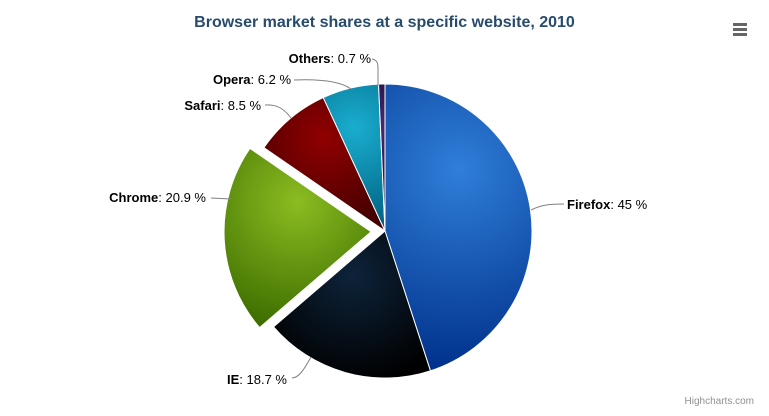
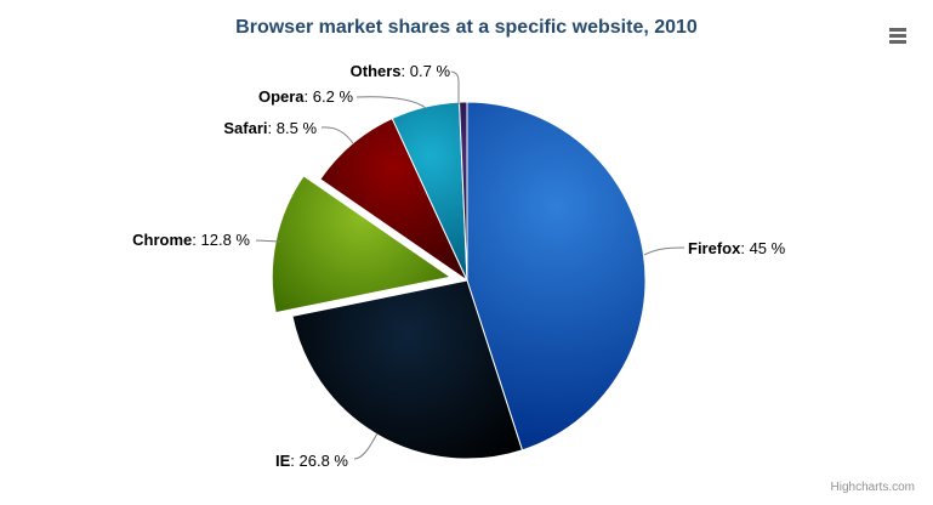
IE: 18.7 -> 26.8
Chrome: 20.9 -> 12.8
